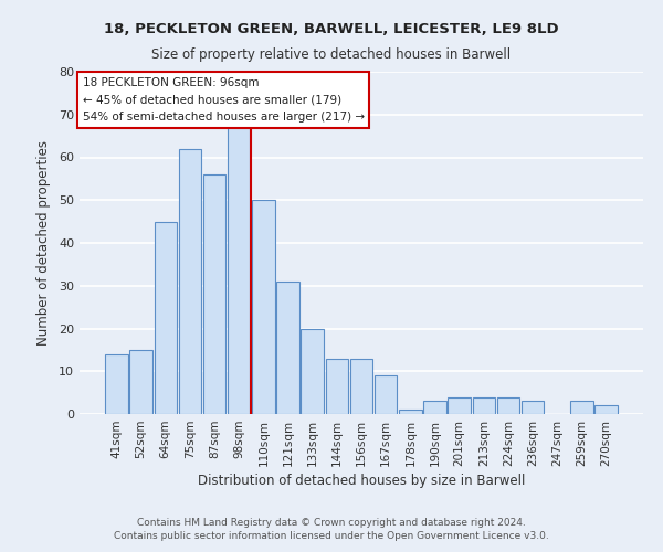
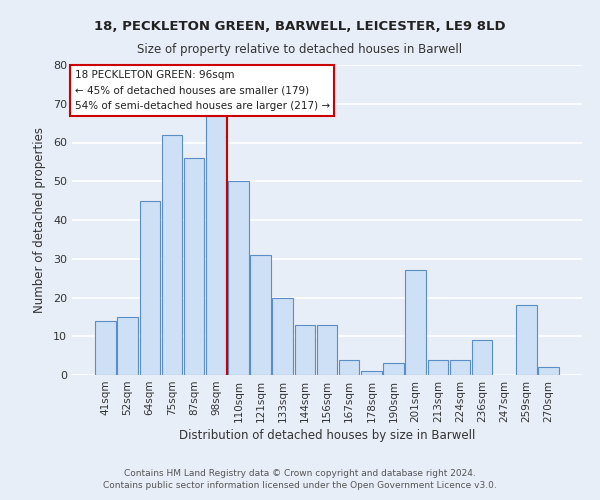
167sqm: 9 -> 4
201sqm: 4 -> 27
236sqm: 3 -> 9
259sqm: 3 -> 18
